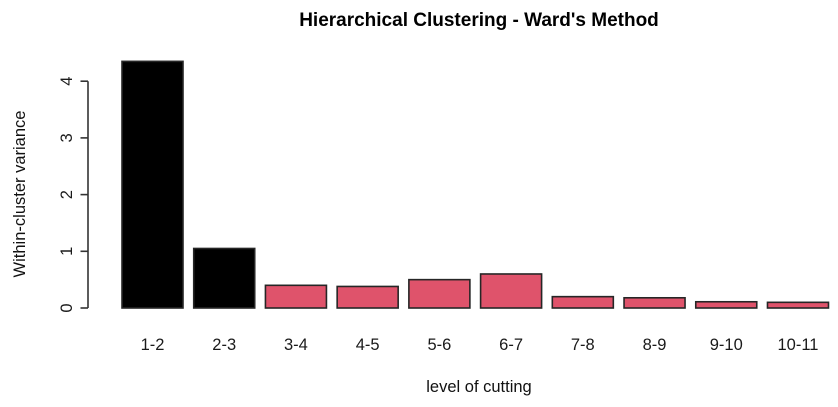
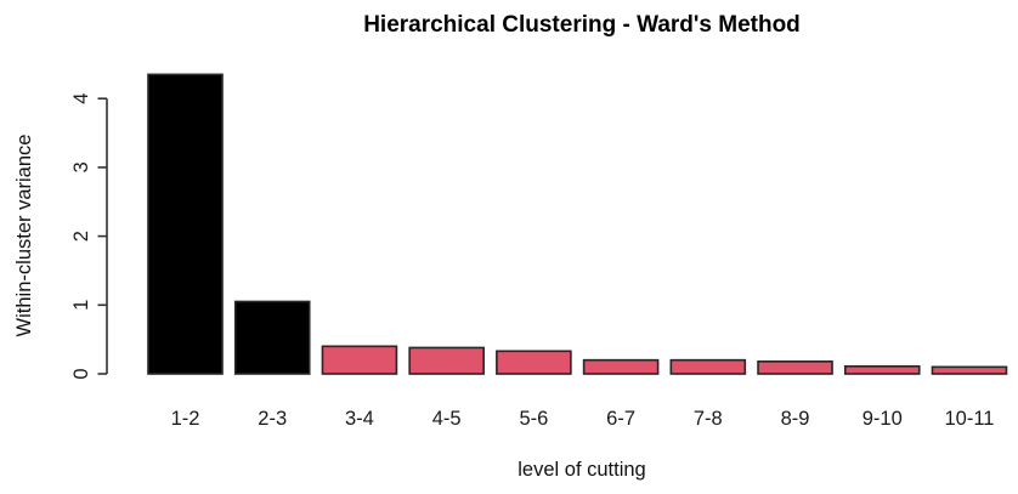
5-6: 0.5 -> 0.3
6-7: 0.6 -> 0.2
